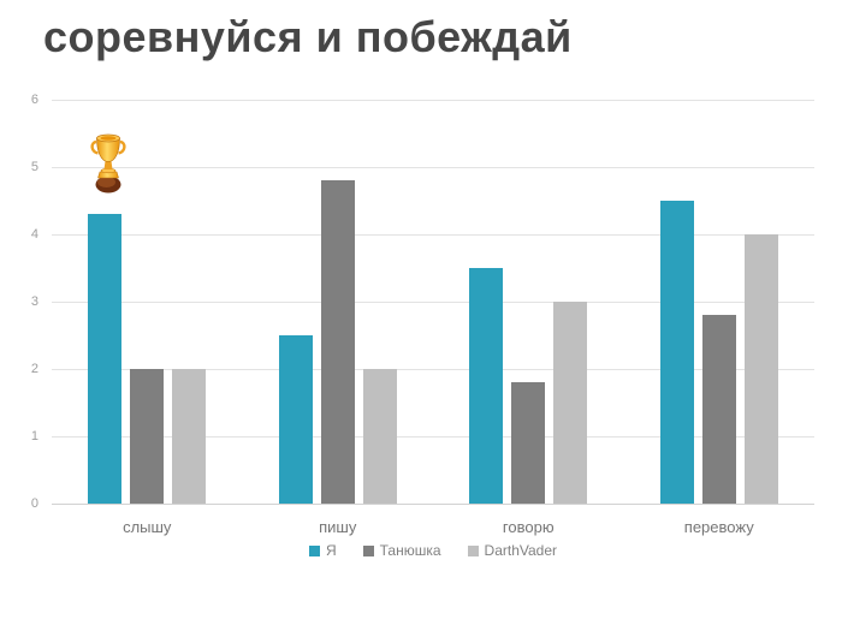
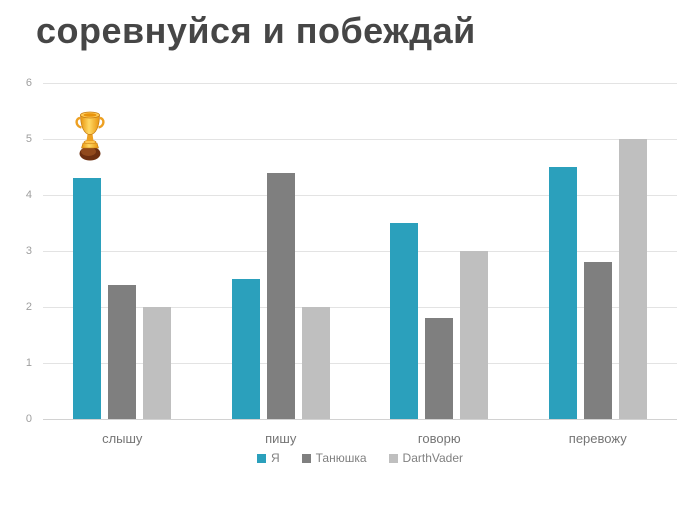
Танюшка/слышу: 2.0 -> 2.4
Танюшка/пишу: 4.8 -> 4.4
DarthVader/перевожу: 4 -> 5
